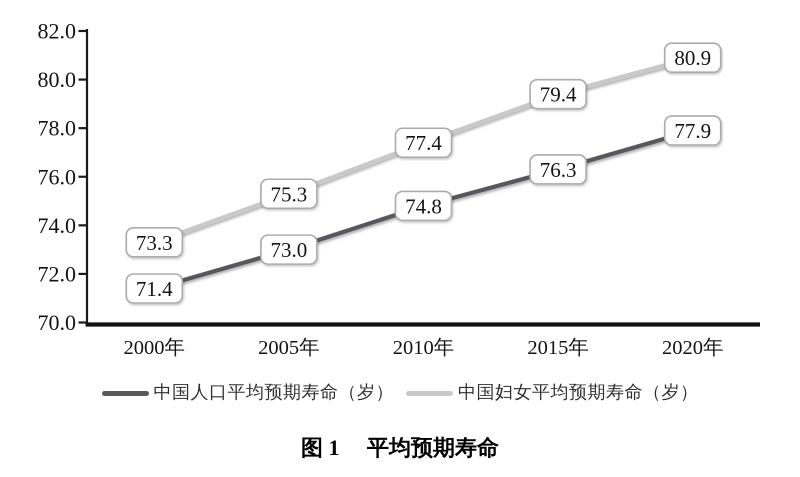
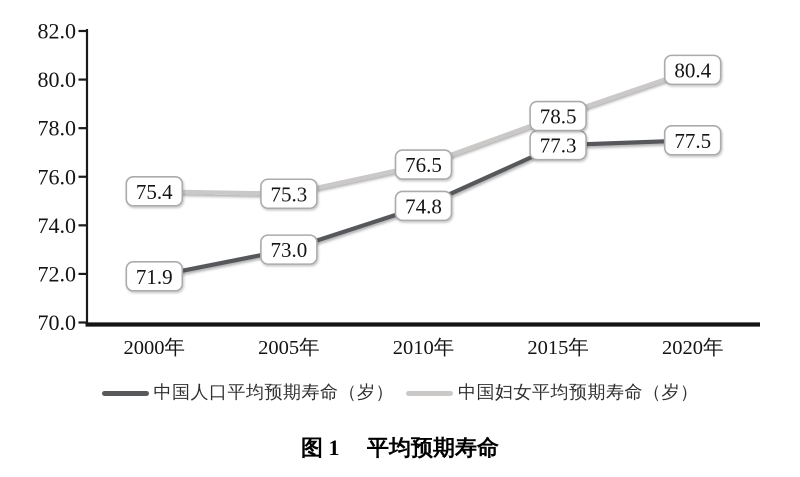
中国人口平均预期寿命（岁）/2000年: 71.4 -> 71.9
中国妇女平均预期寿命（岁）/2000年: 73.3 -> 75.4
中国妇女平均预期寿命（岁）/2010年: 77.4 -> 76.5
中国人口平均预期寿命（岁）/2015年: 76.3 -> 77.3
中国妇女平均预期寿命（岁）/2015年: 79.4 -> 78.5
中国人口平均预期寿命（岁）/2020年: 77.9 -> 77.5
中国妇女平均预期寿命（岁）/2020年: 80.9 -> 80.4
